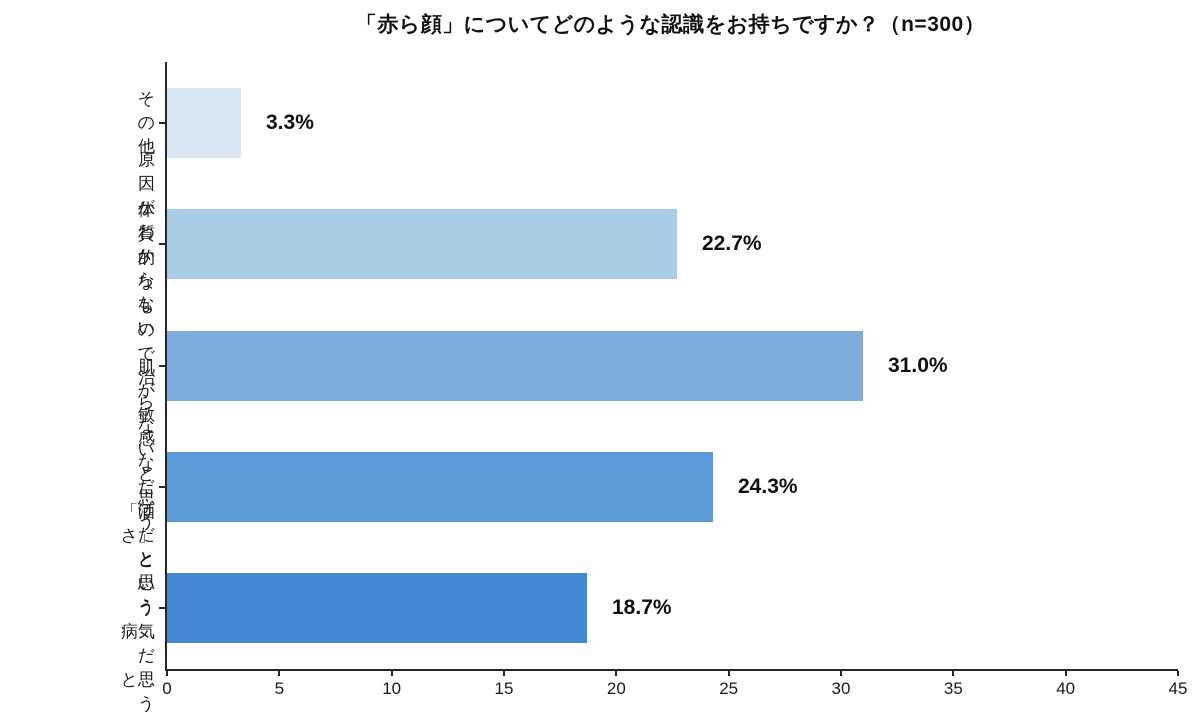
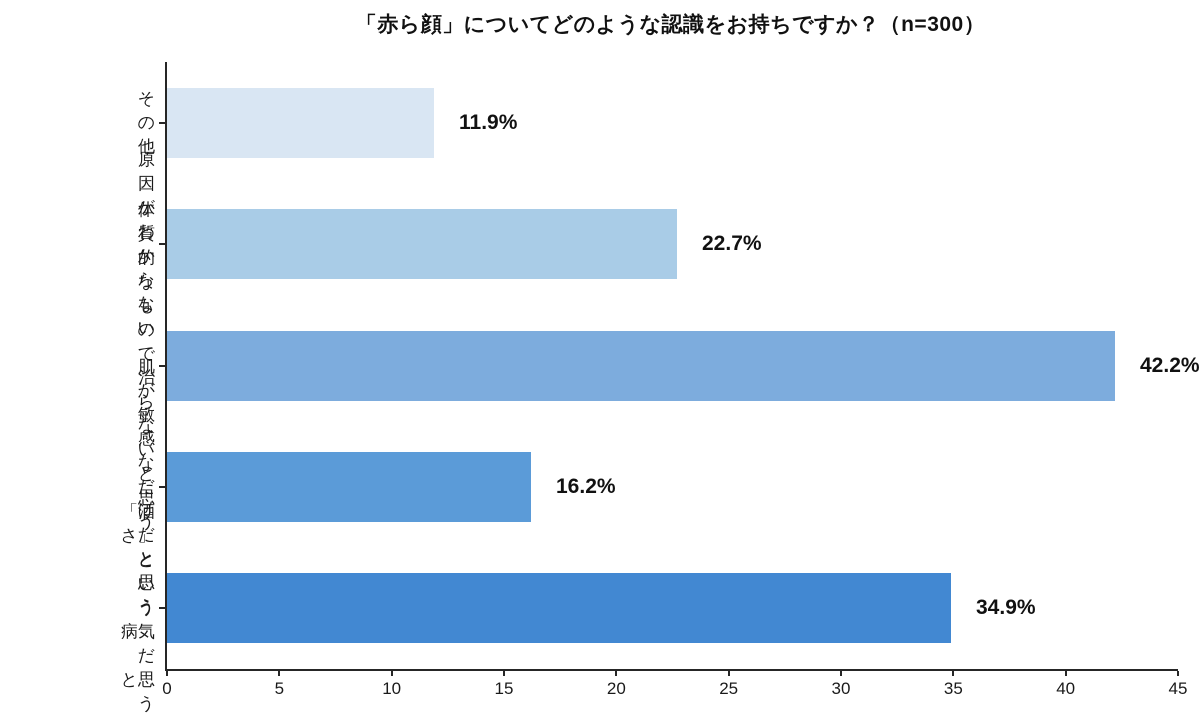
その他: 3.3% -> 11.9%
体質的なもので 治らないと思う: 31.0% -> 42.2%
肌が敏感 なだけだと思う: 24.3% -> 16.2%
「酒さ」という 病気だと思う: 18.7% -> 34.9%
